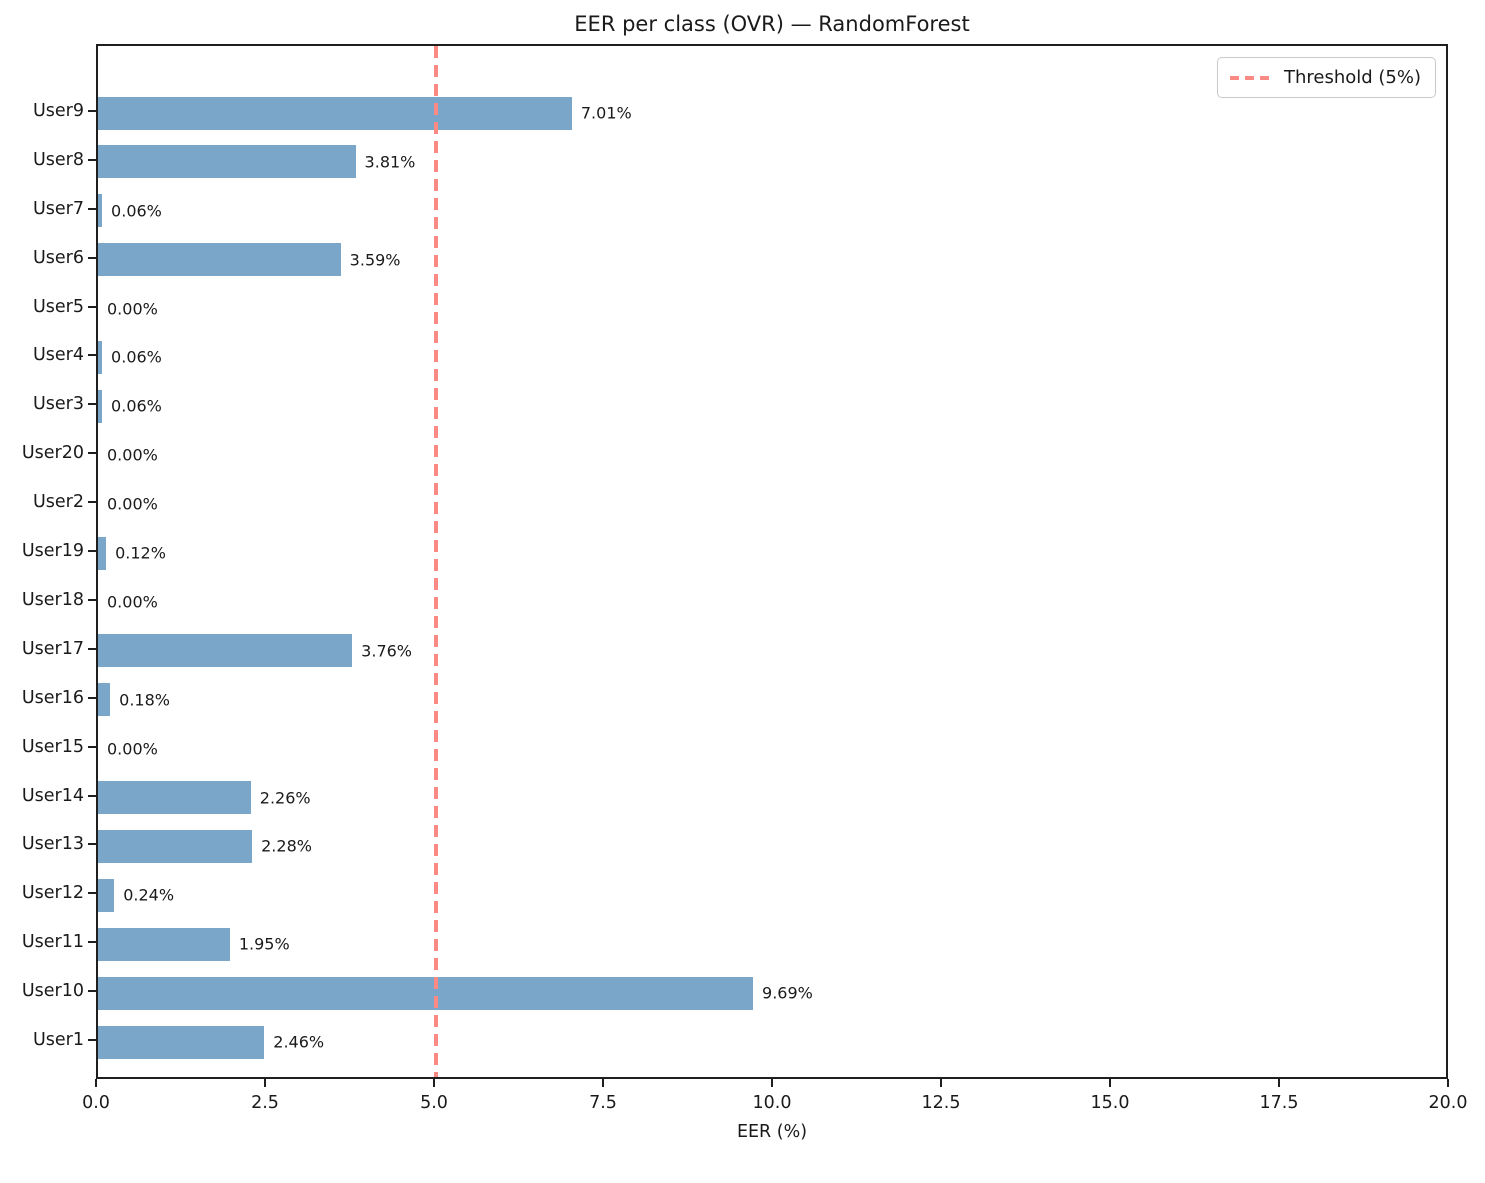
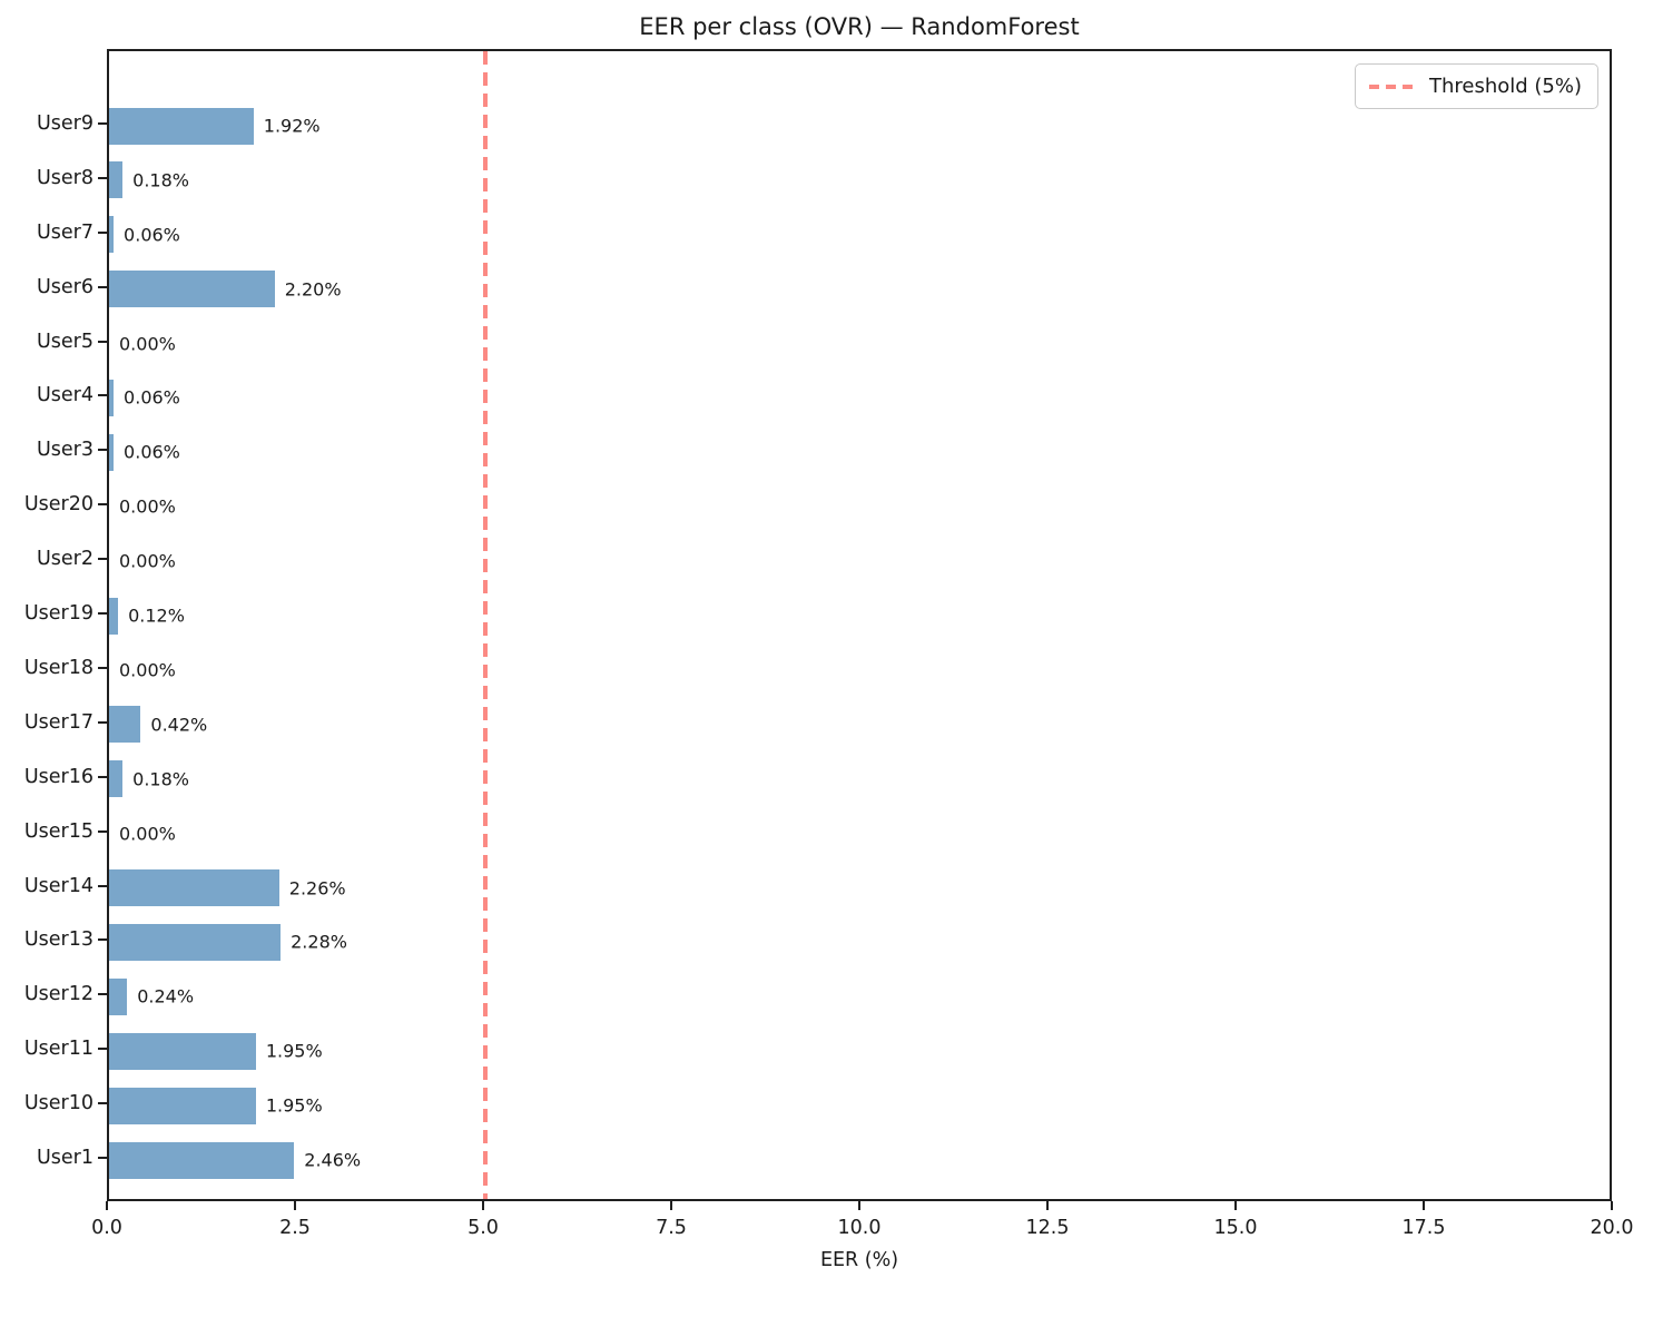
User9: 7.01% -> 1.92%
User8: 3.81% -> 0.18%
User6: 3.59% -> 2.20%
User17: 3.76% -> 0.42%
User10: 9.69% -> 1.95%
